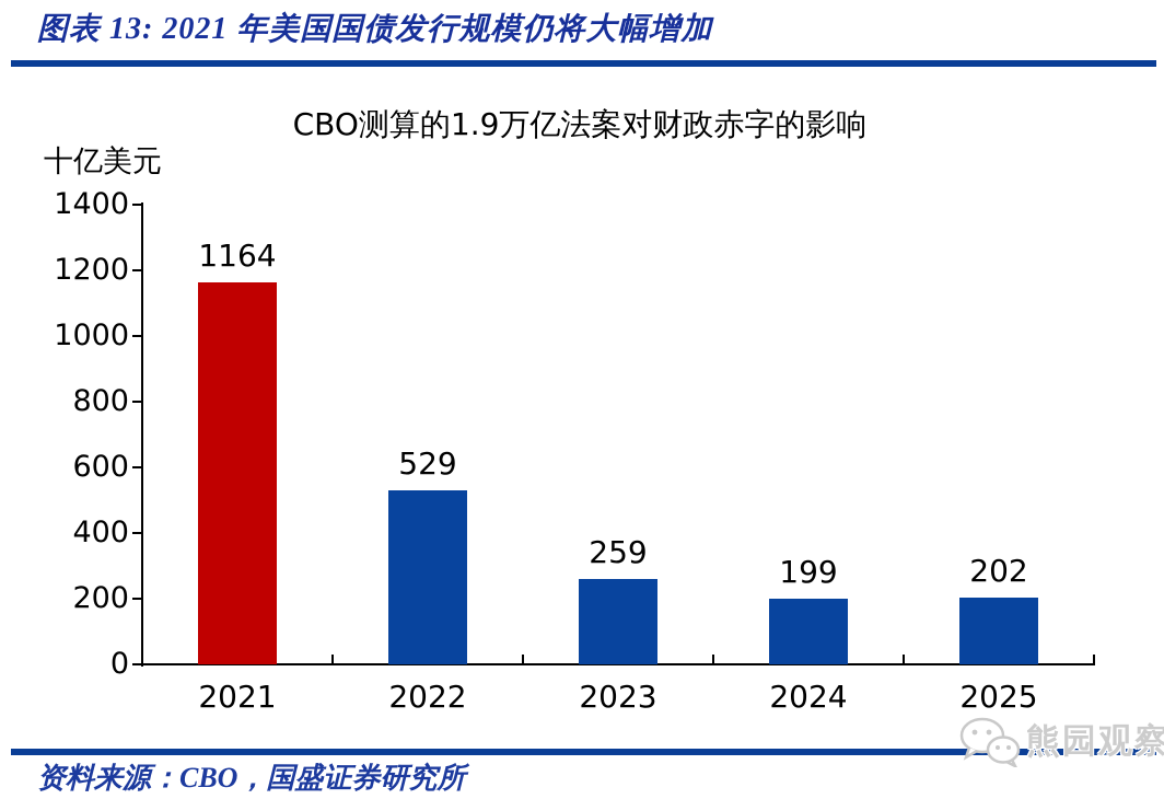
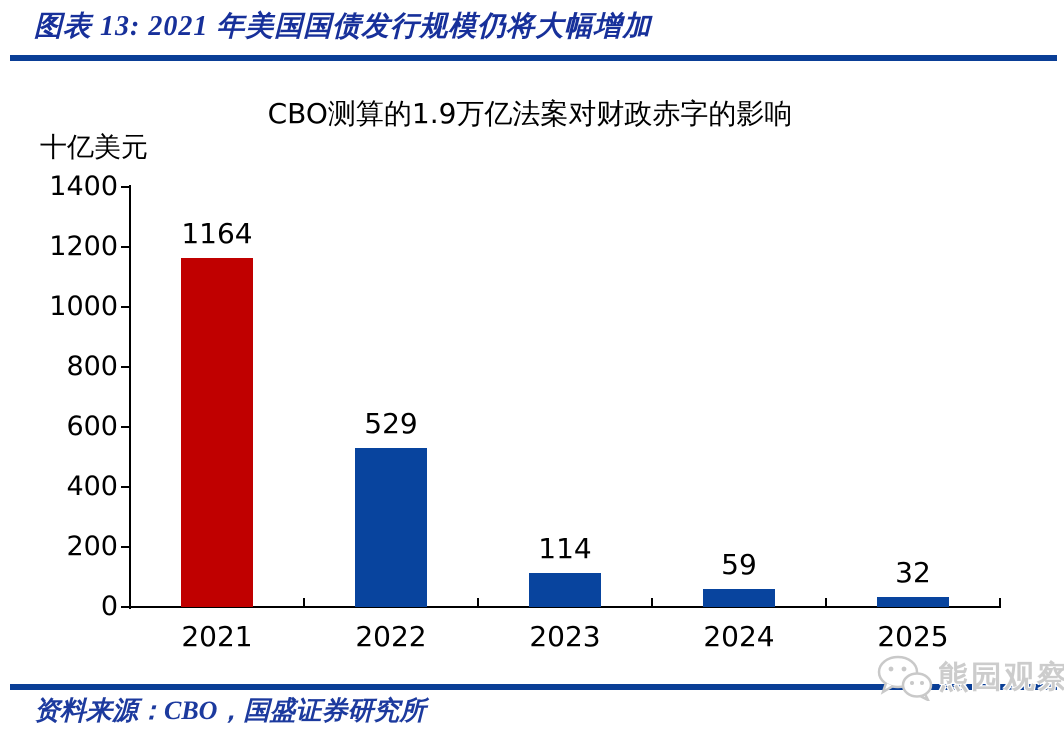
2023: 259 -> 114
2024: 199 -> 59
2025: 202 -> 32
